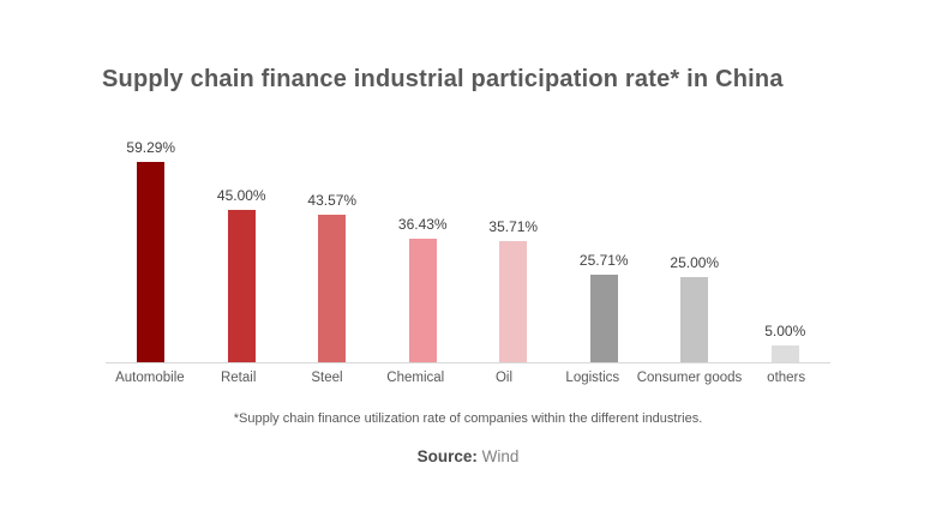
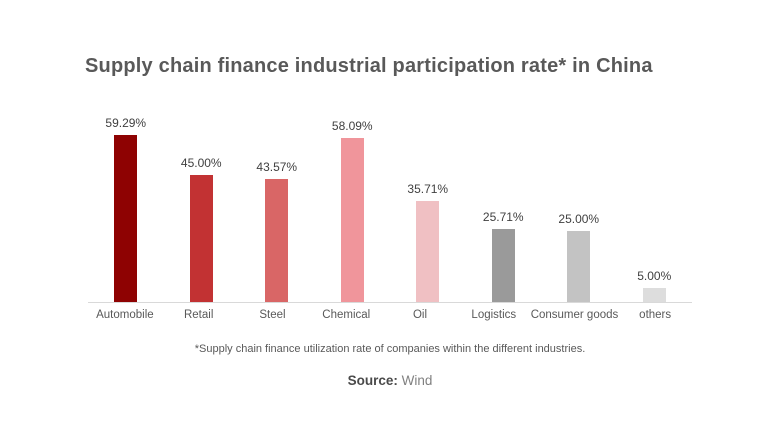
Chemical: 36.43% -> 58.09%
